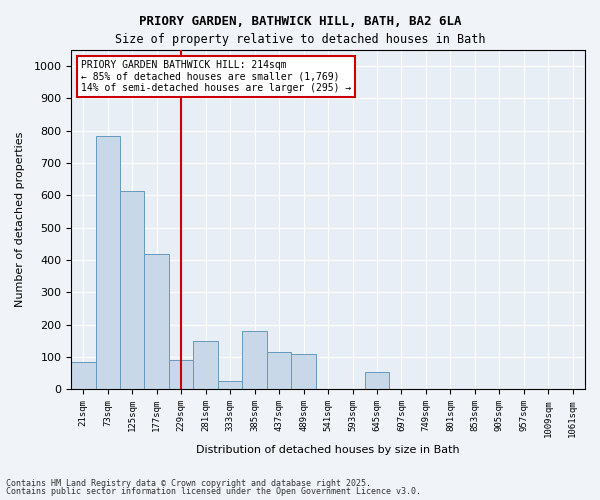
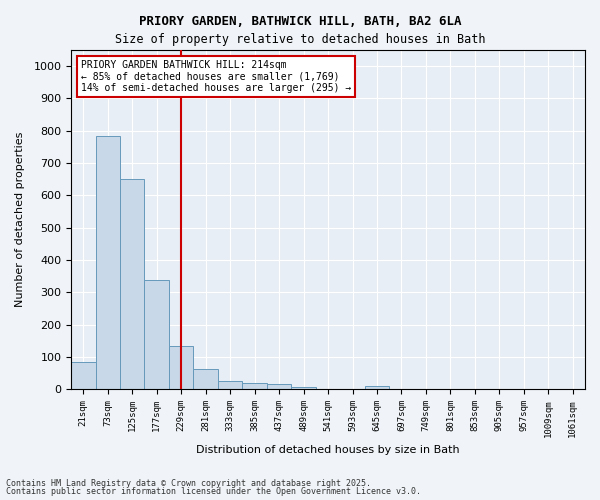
125sqm: 615 -> 650
177sqm: 420 -> 338
229sqm: 90 -> 135
281sqm: 150 -> 62
385sqm: 180 -> 20
437sqm: 115 -> 18
489sqm: 110 -> 8
645sqm: 55 -> 10
